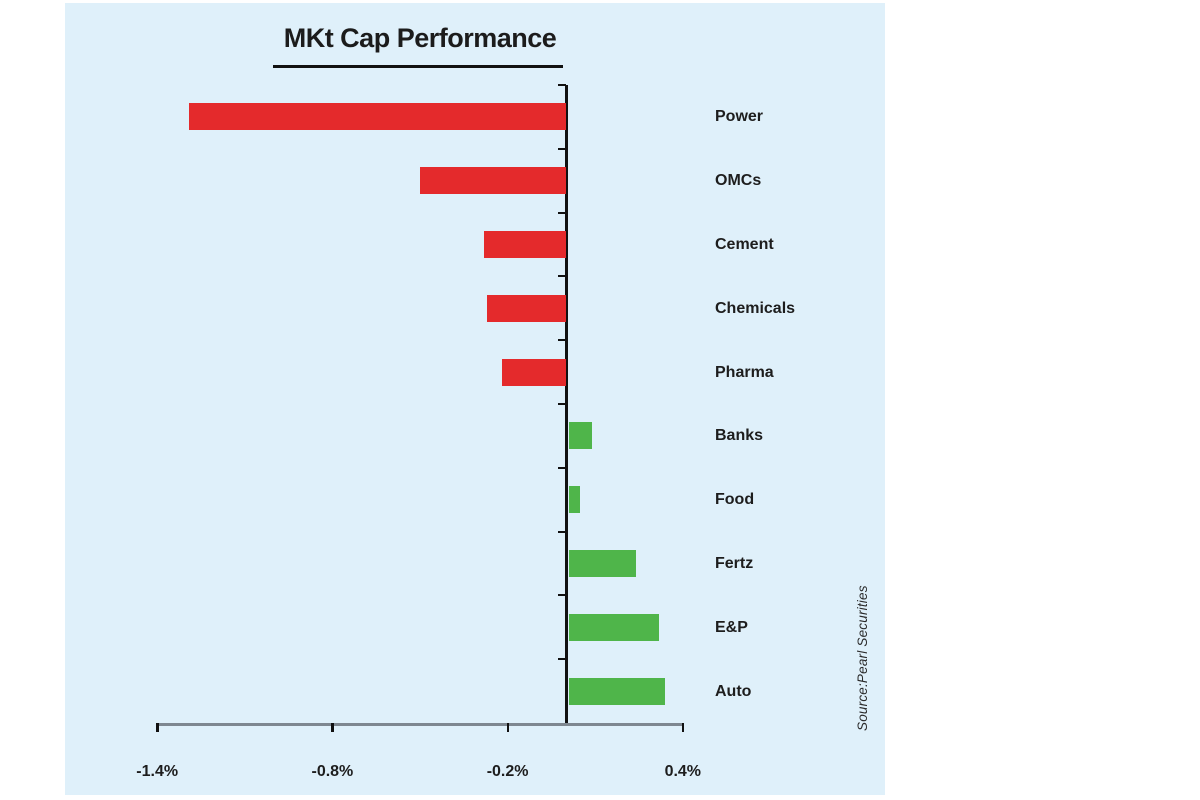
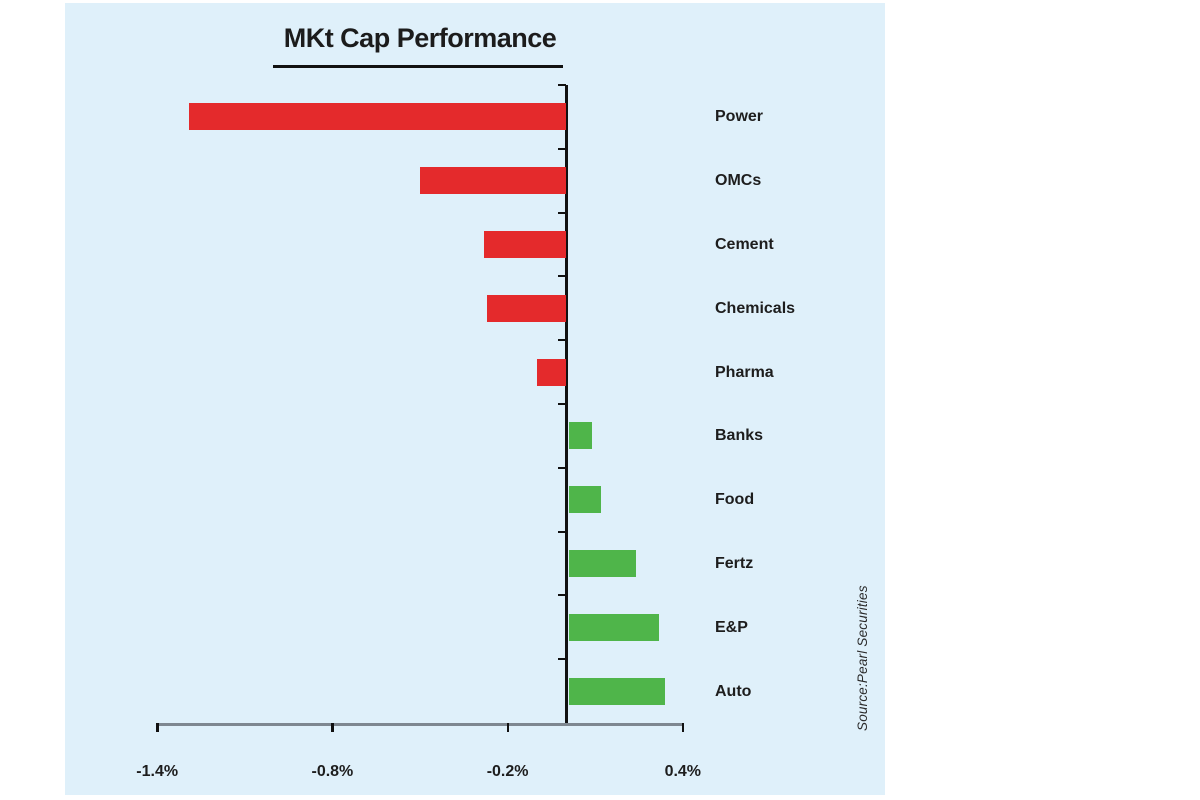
Pharma: -0.22% -> -0.10%
Food: 0.04% -> 0.11%
